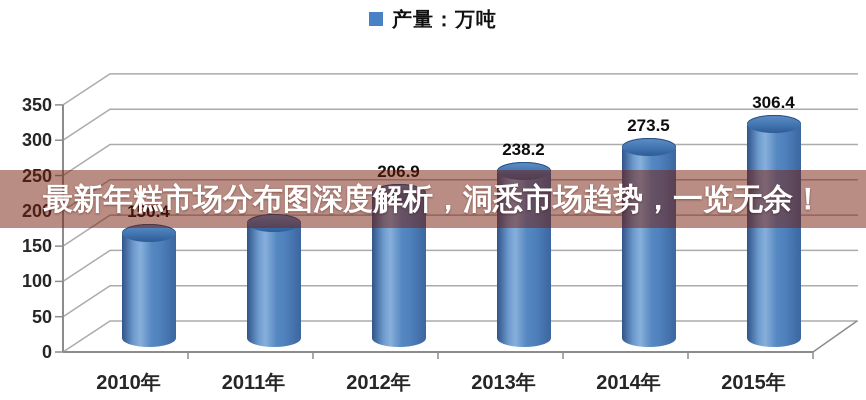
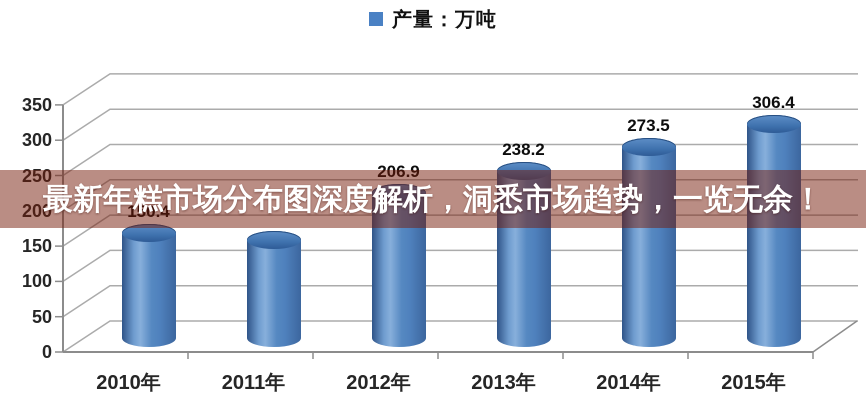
2011年: 160 -> 140
